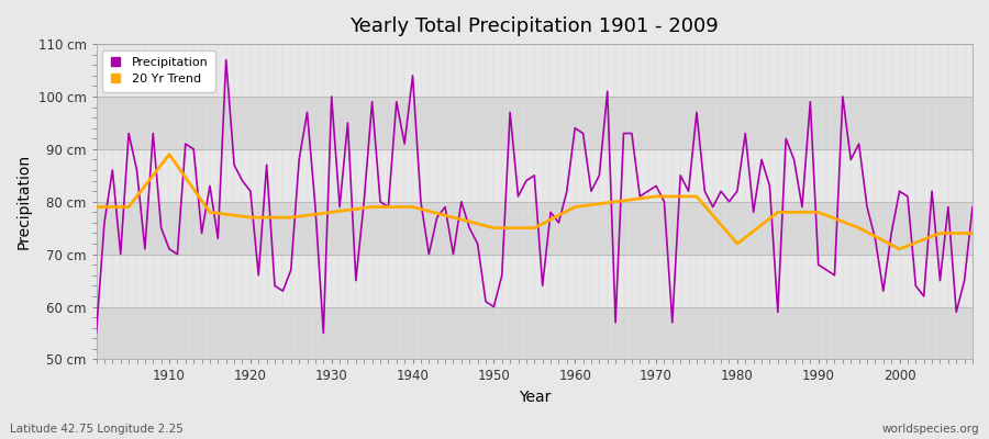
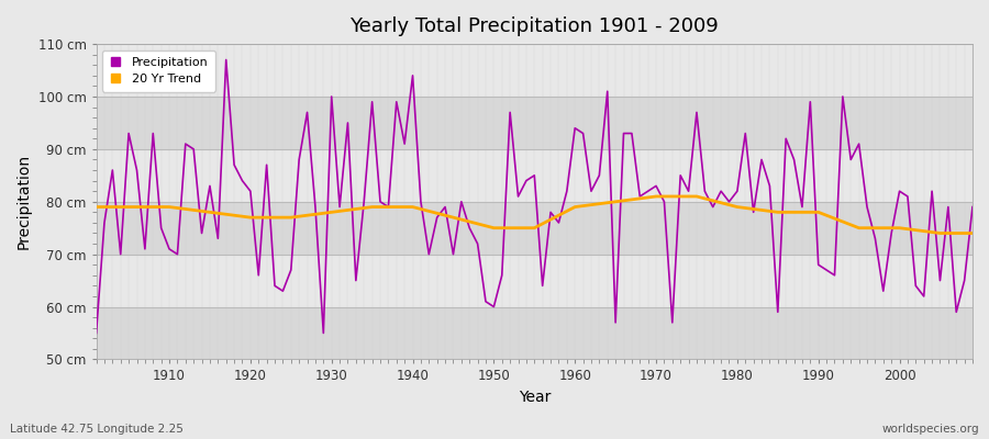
20 Yr Trend/1910: 89 cm -> 79 cm
20 Yr Trend/1980: 72 cm -> 79 cm
20 Yr Trend/2000: 71 cm -> 75 cm
